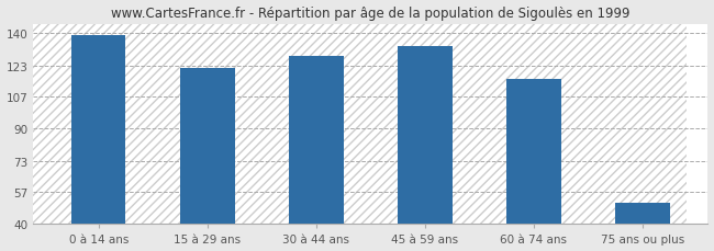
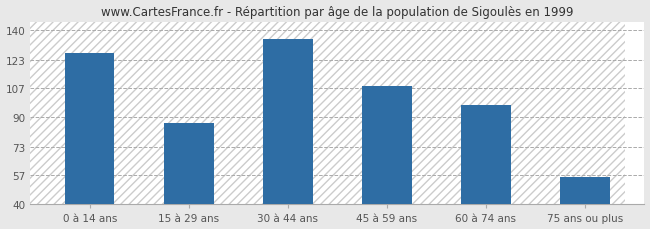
0 à 14 ans: 139 -> 127
15 à 29 ans: 122 -> 87
30 à 44 ans: 128 -> 135
45 à 59 ans: 133 -> 108
60 à 74 ans: 116 -> 97
75 ans ou plus: 51 -> 56
